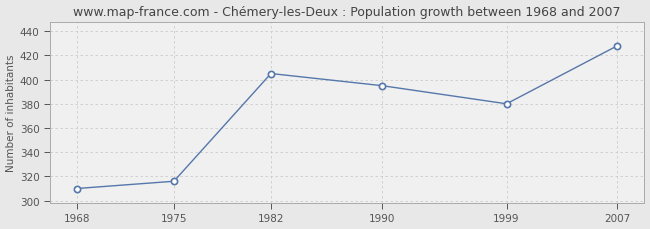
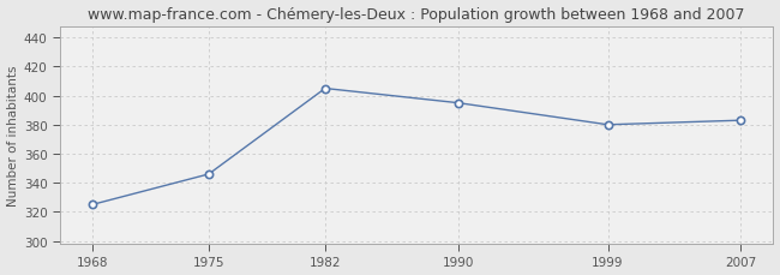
1968: 310 -> 325
1975: 316 -> 346
2007: 428 -> 383
